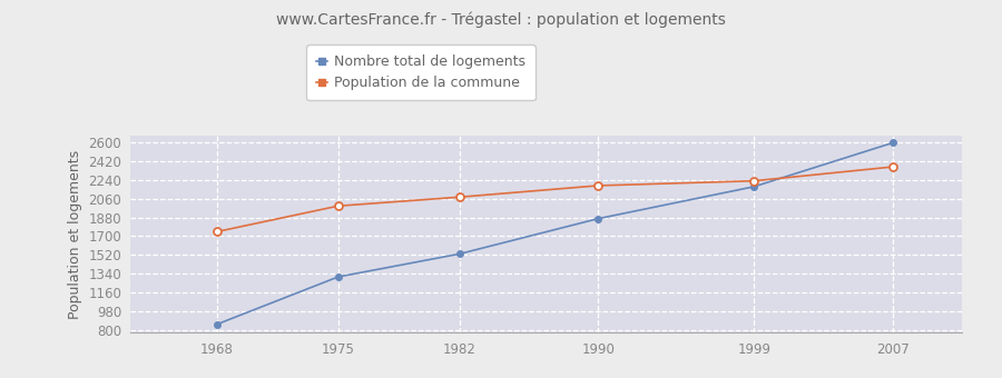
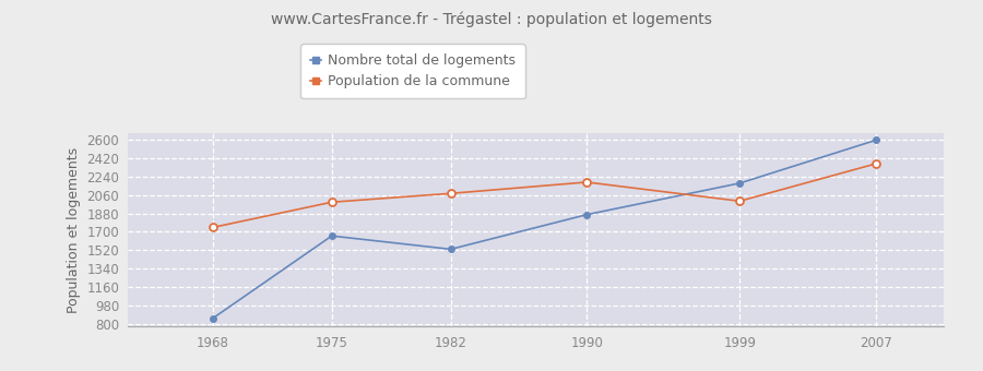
Nombre total de logements/1975: 1310 -> 1660
Population de la commune/1999: 2230 -> 2000
